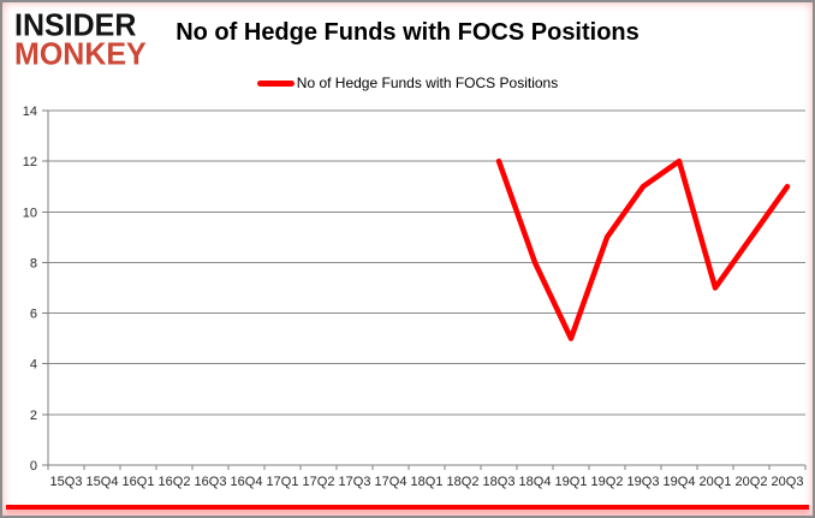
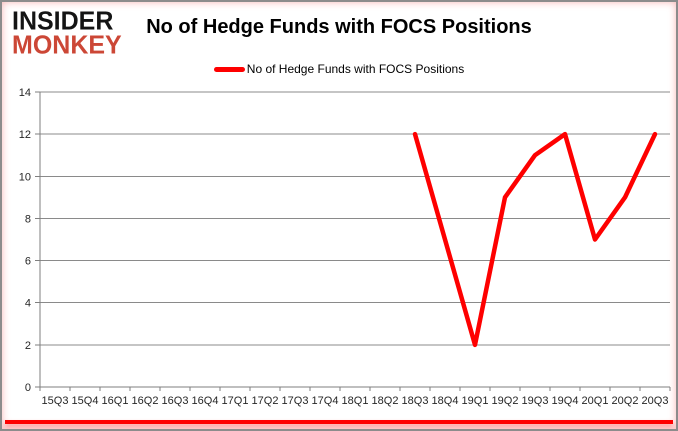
18Q4: 8 -> 7
19Q1: 5 -> 2
20Q3: 11 -> 12
